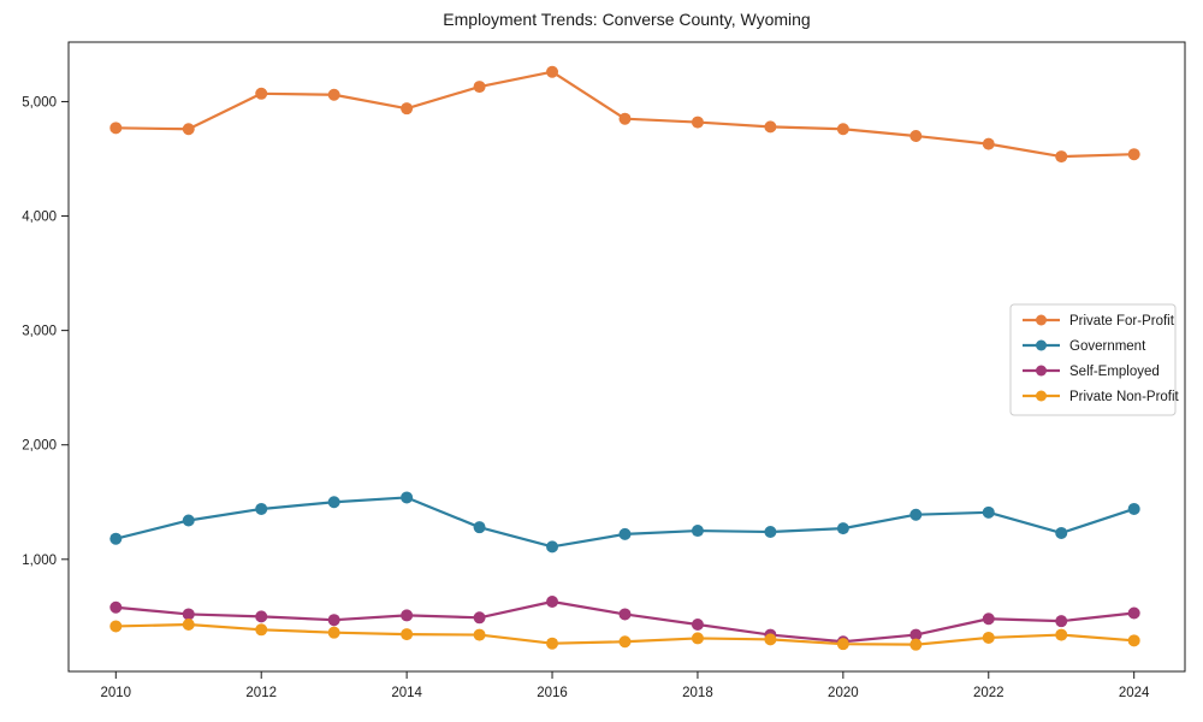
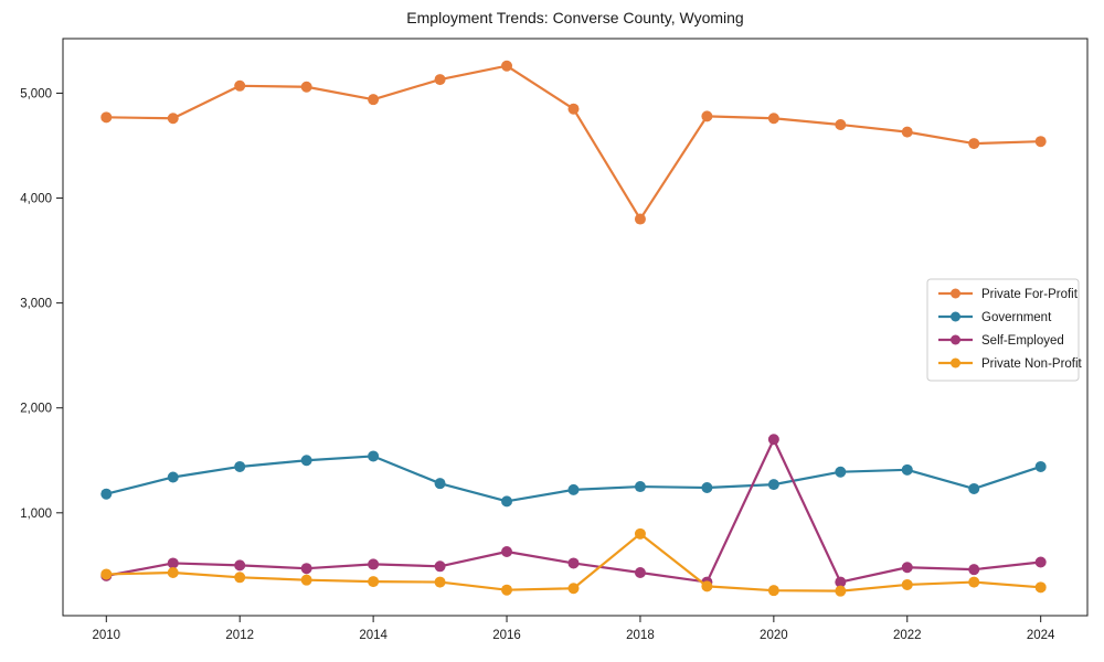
Self-Employed/2010: 600 -> 400
Private For-Profit/2018: 4800 -> 3800
Private Non-Profit/2018: 300 -> 800
Self-Employed/2020: 300 -> 1700
